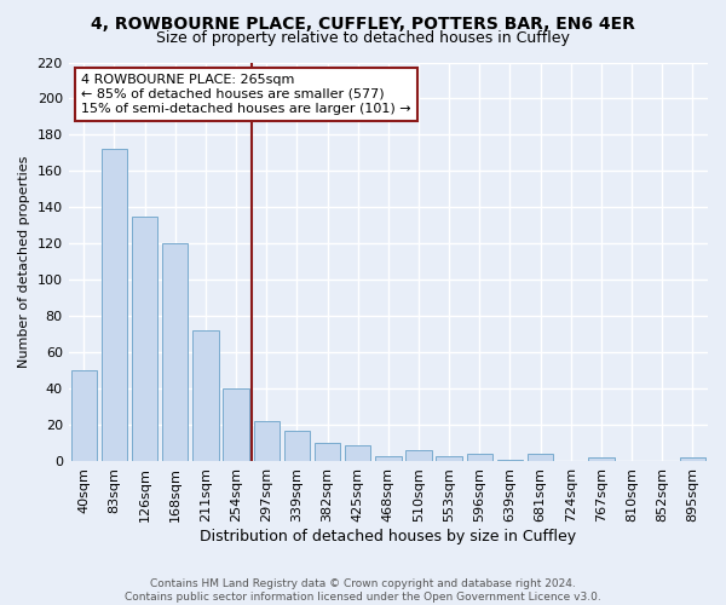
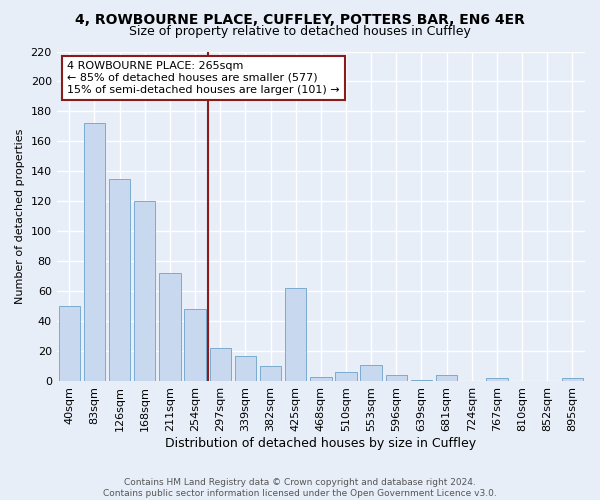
254sqm: 40 -> 48
425sqm: 9 -> 62
553sqm: 3 -> 11
